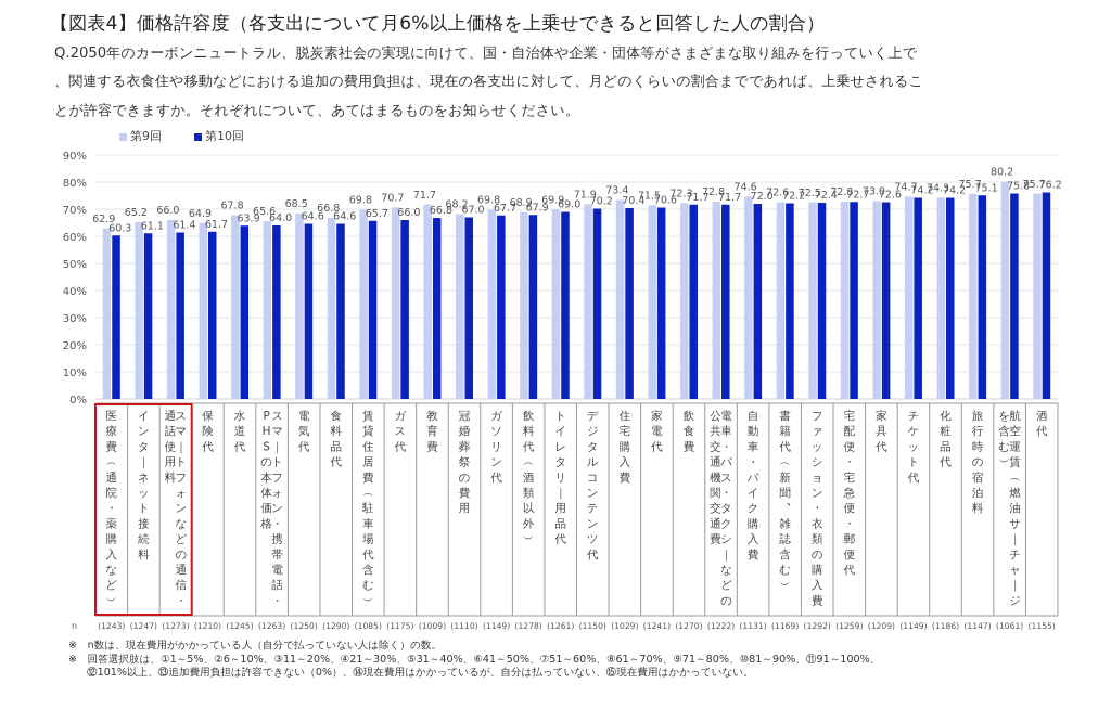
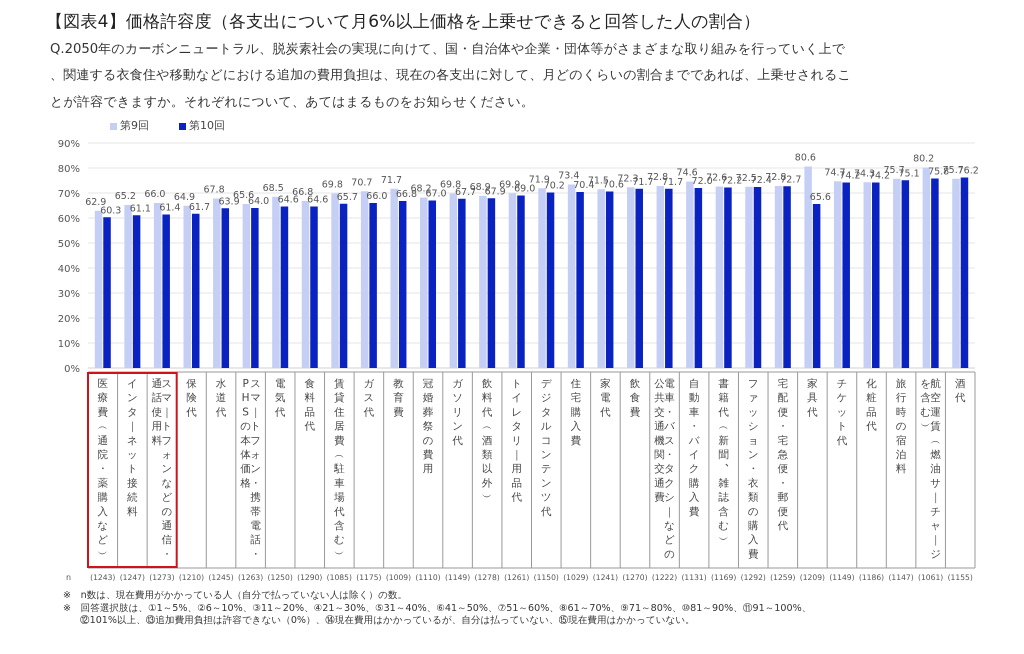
第9回/家具代: 73.0 -> 80.6
第10回/家具代: 72.6 -> 65.6
